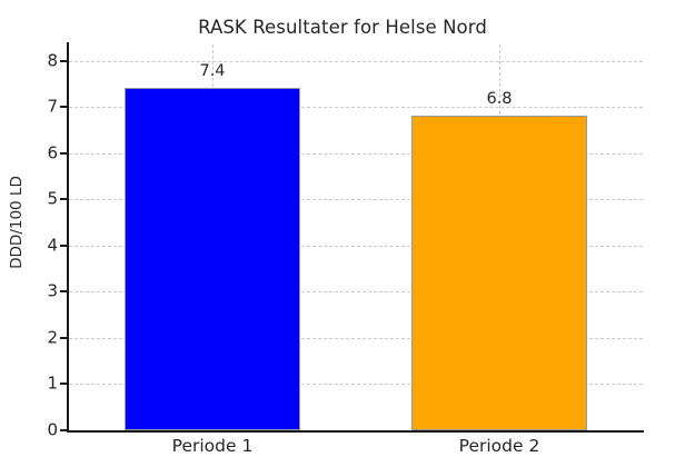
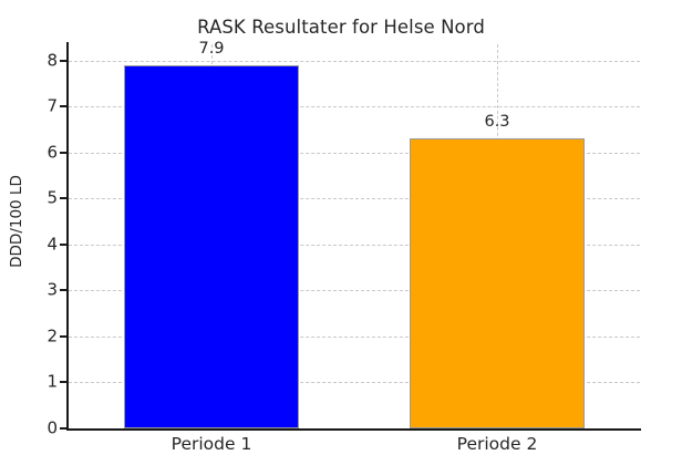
Periode 1: 7.4 -> 7.9
Periode 2: 6.8 -> 6.3
